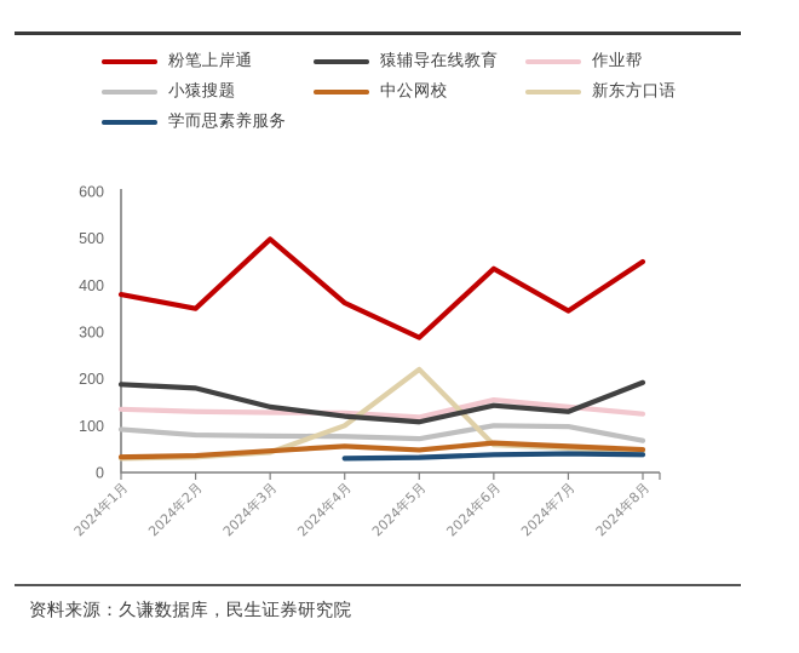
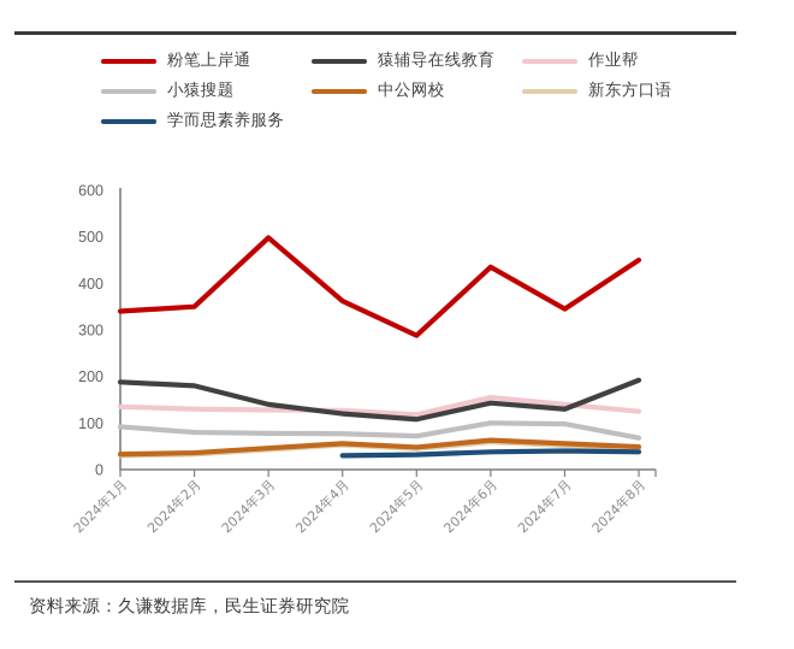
粉笔上岸通/2024年1月: 380 -> 340
新东方口语/2024年4月: 100 -> 50
新东方口语/2024年5月: 220 -> 40
